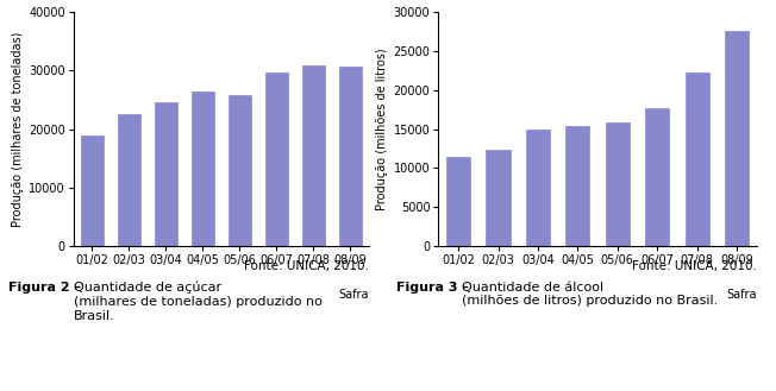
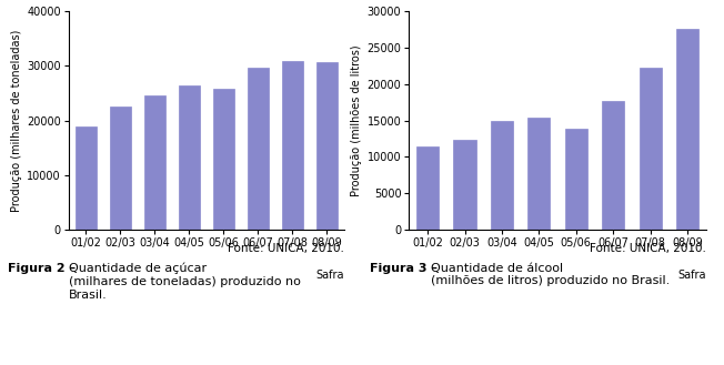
05/06: 15800 -> 13800
